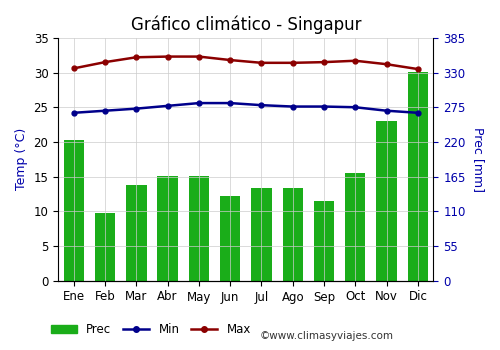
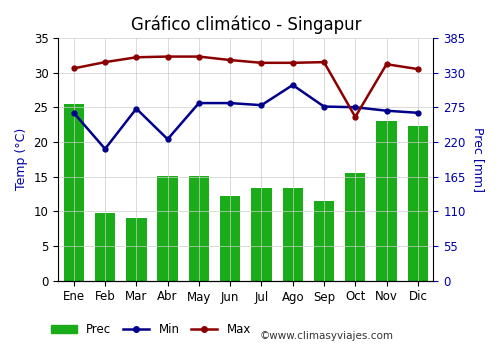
Prec/Ene: 223 -> 280
Min/Feb: 24.5 -> 19.0
Prec/Mar: 152 -> 100
Min/Abr: 25.2 -> 20.4
Min/Ago: 25.1 -> 28.2
Max/Oct: 31.7 -> 23.6
Prec/Dic: 331 -> 246
